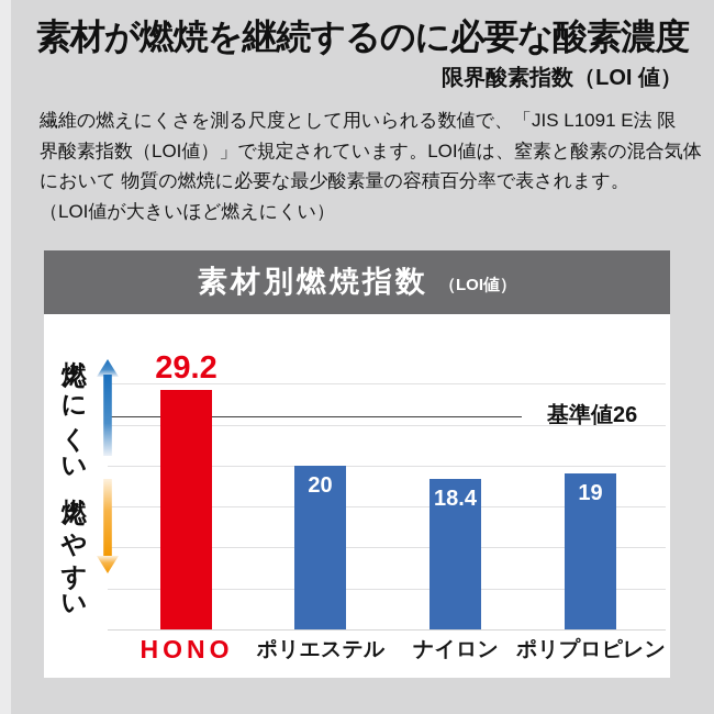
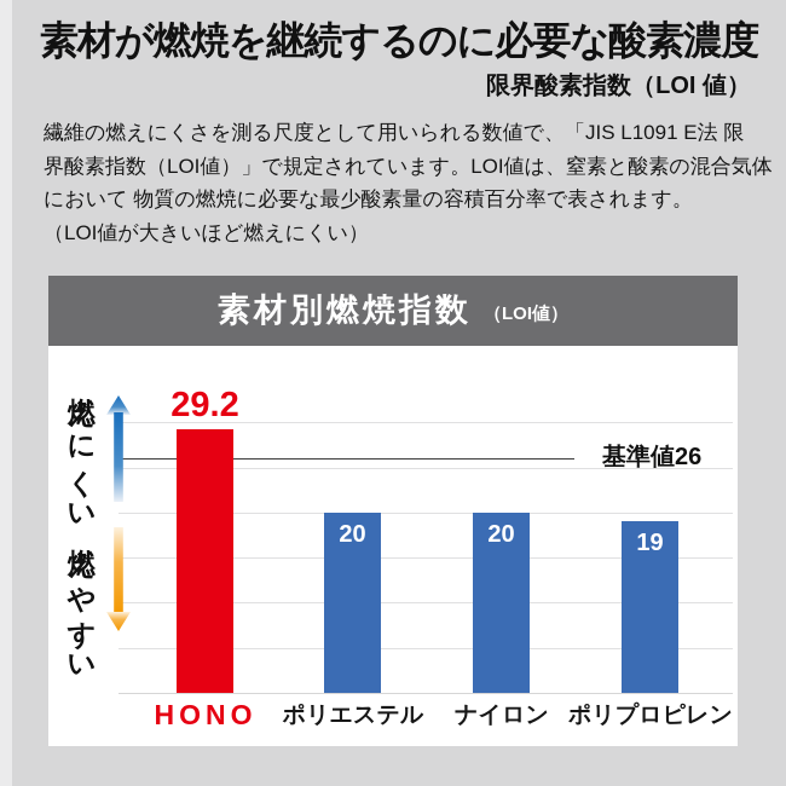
ナイロン: 18.4 -> 20
